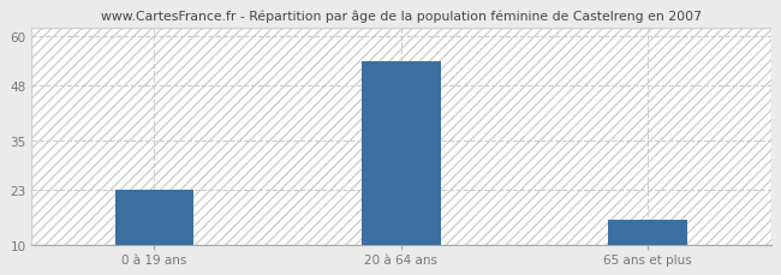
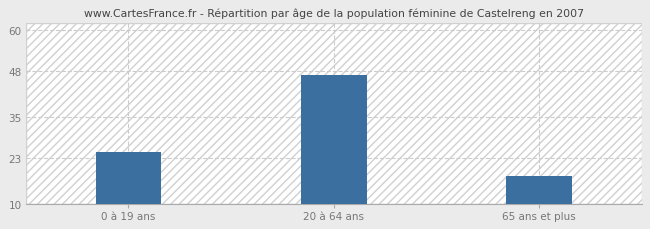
0 à 19 ans: 23 -> 25
20 à 64 ans: 54 -> 47
65 ans et plus: 16 -> 18
